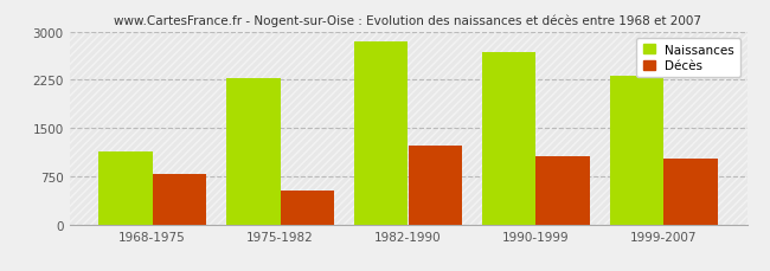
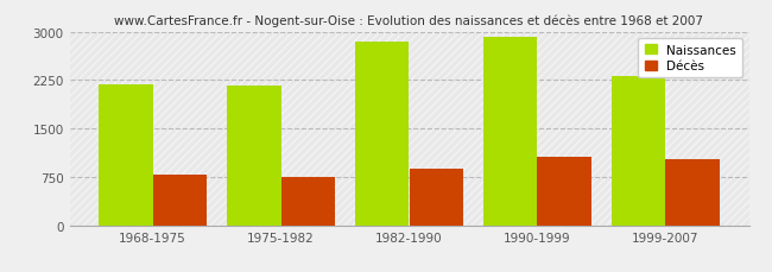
Naissances/1968-1975: 1140 -> 2180
Naissances/1975-1982: 2280 -> 2180
Décès/1975-1982: 540 -> 760
Décès/1982-1990: 1220 -> 880
Naissances/1990-1999: 2680 -> 2920
